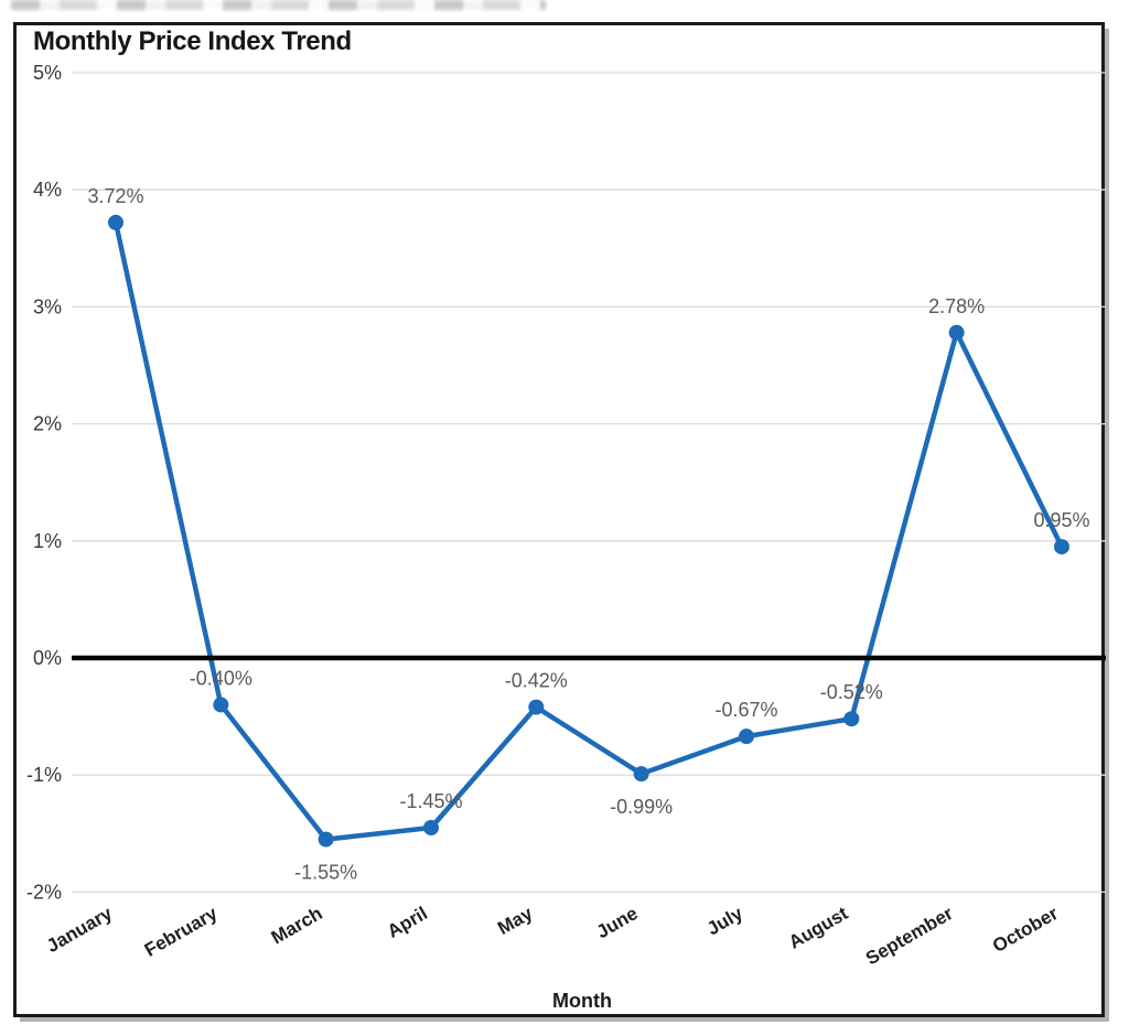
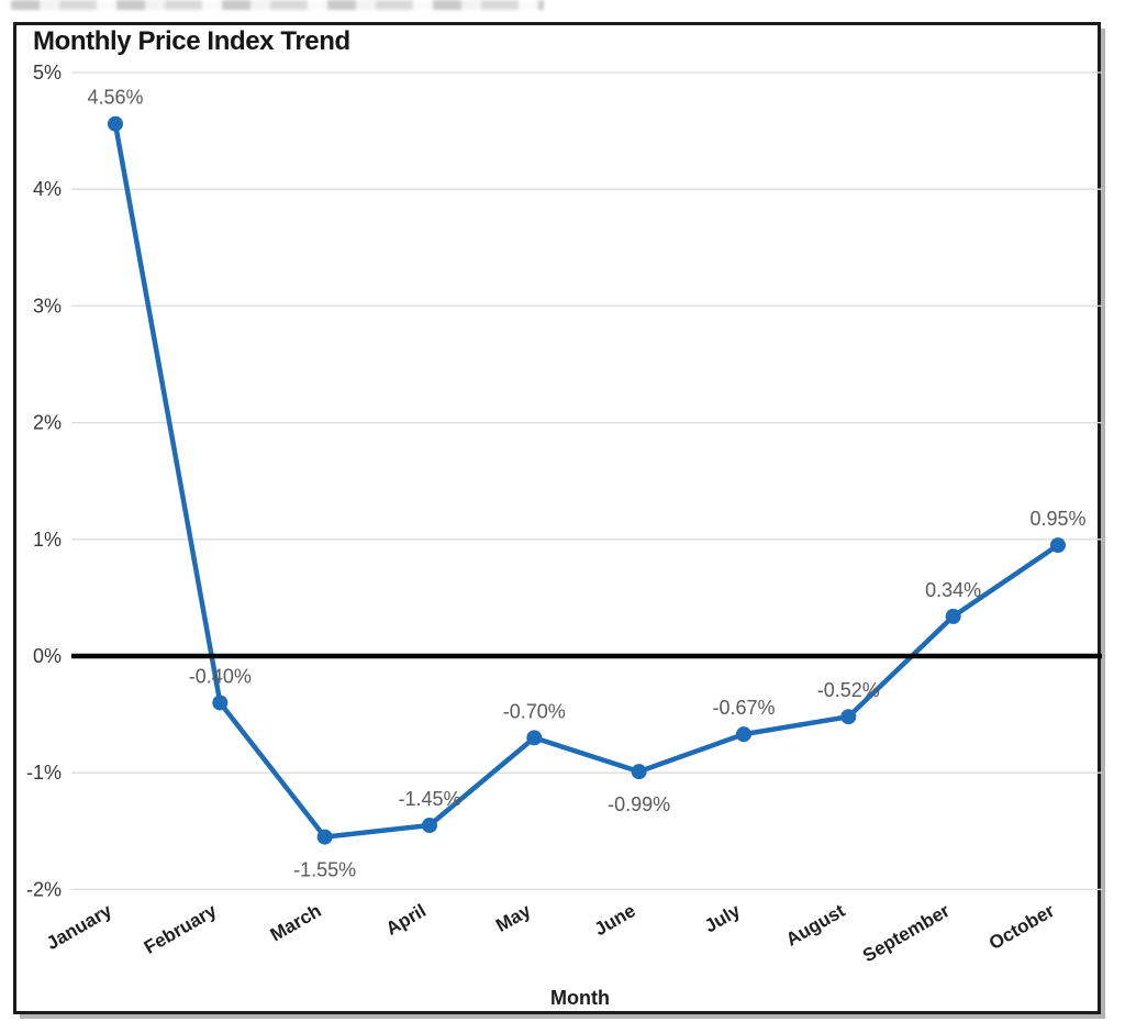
January: 3.72% -> 4.56%
May: -0.42% -> -0.70%
September: 2.78% -> 0.34%
